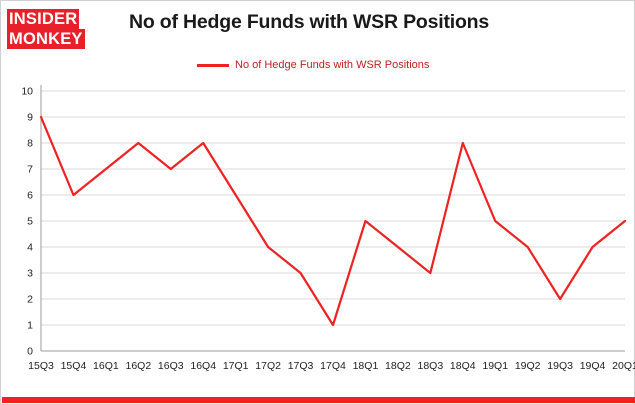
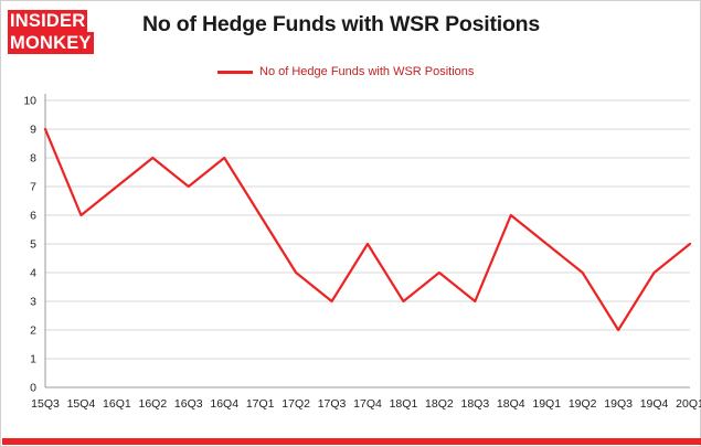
17Q4: 1 -> 5
18Q1: 5 -> 3
18Q4: 8 -> 6
